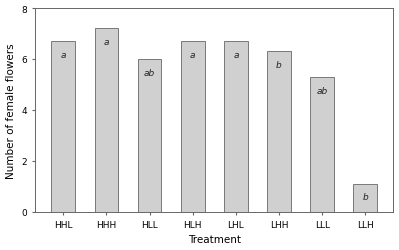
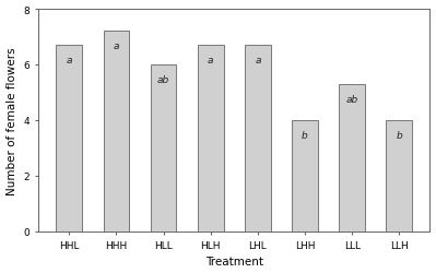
LHH: 6.3 -> 4.0
LLH: 1.1 -> 4.0
